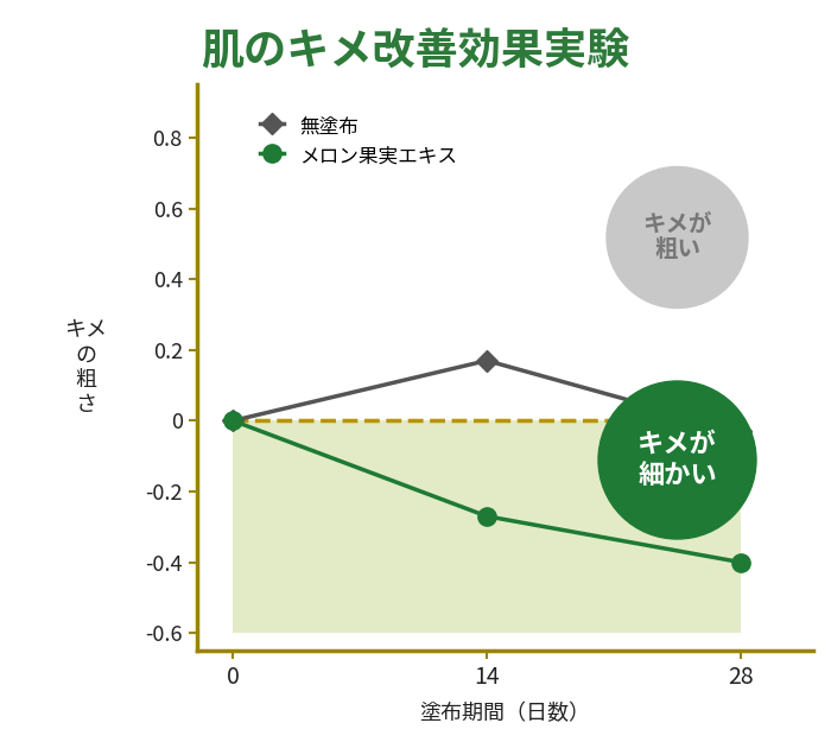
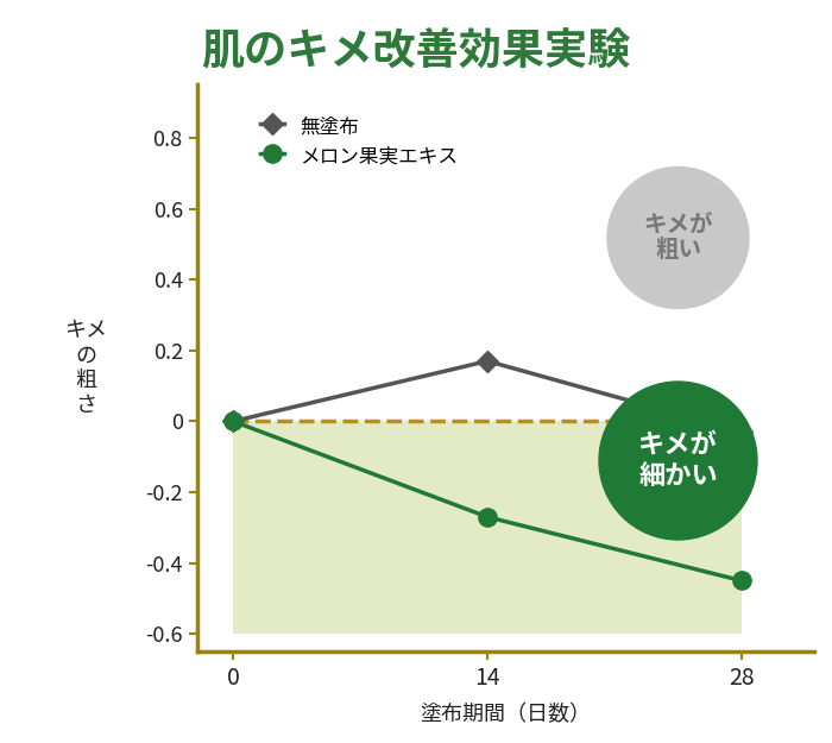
メロン果実エキス/28: -0.40 -> -0.45
